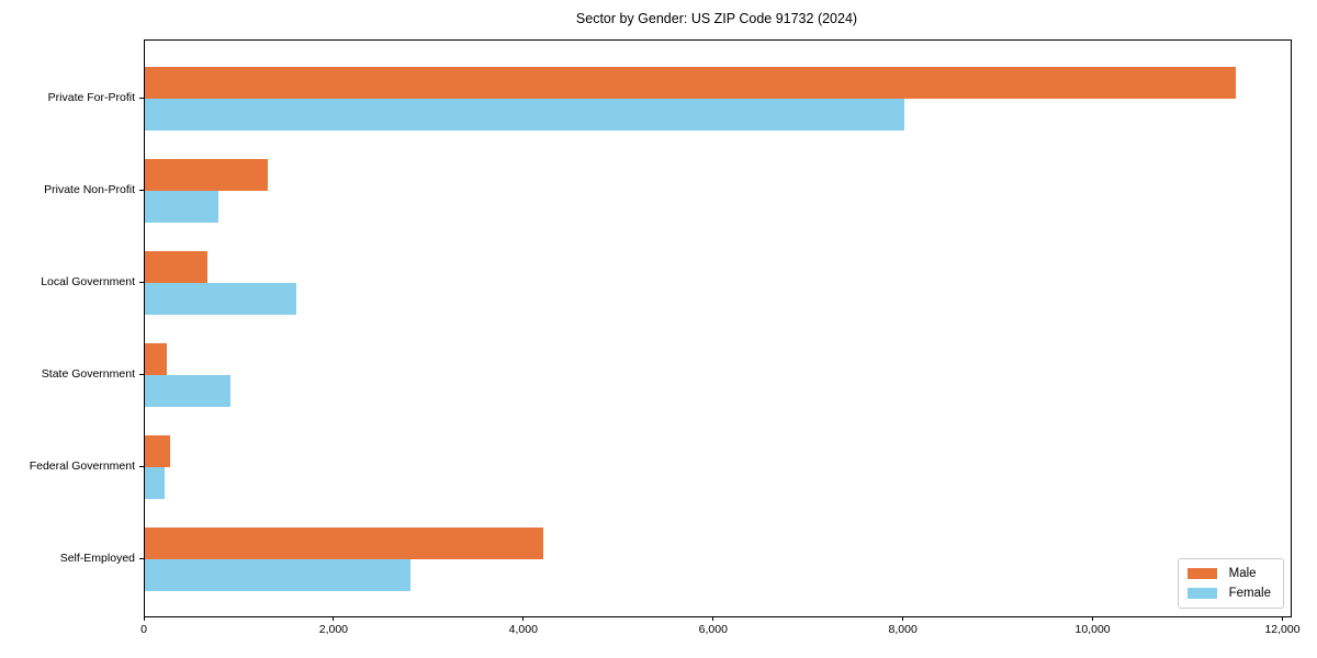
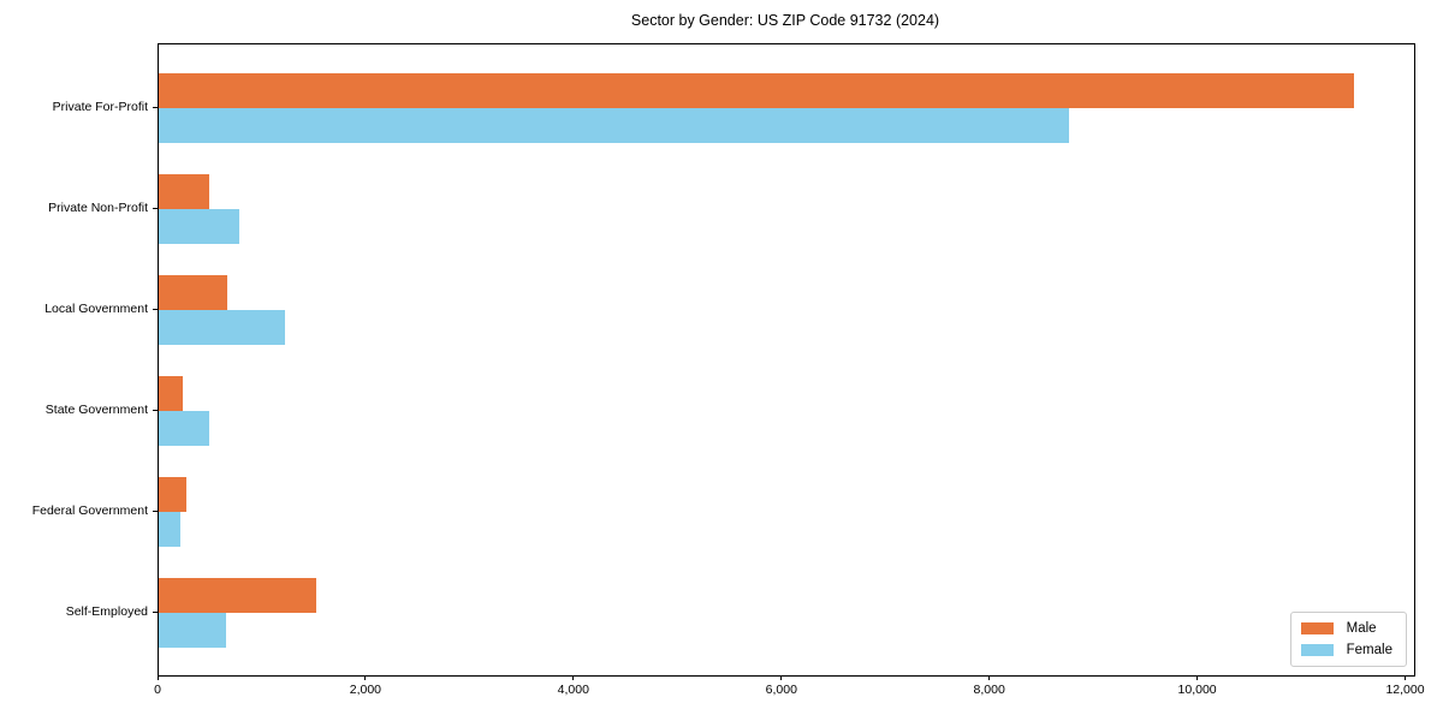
Female/Private For-Profit: 8000 -> 8800
Male/Private Non-Profit: 1300 -> 500
Female/Local Government: 1600 -> 1200
Female/State Government: 900 -> 500
Male/Self-Employed: 4200 -> 1500
Female/Self-Employed: 2800 -> 600
